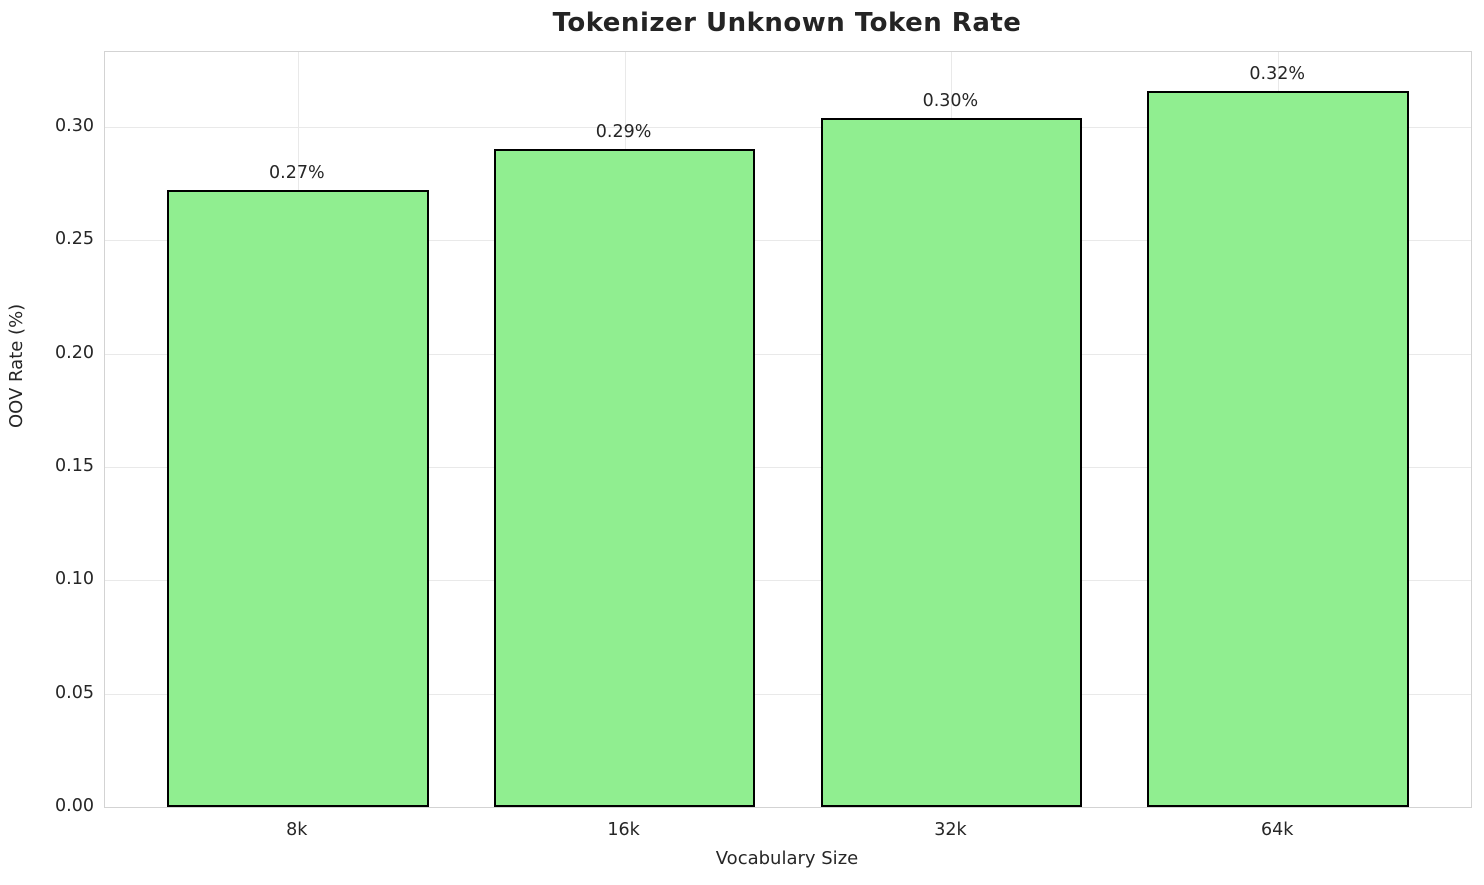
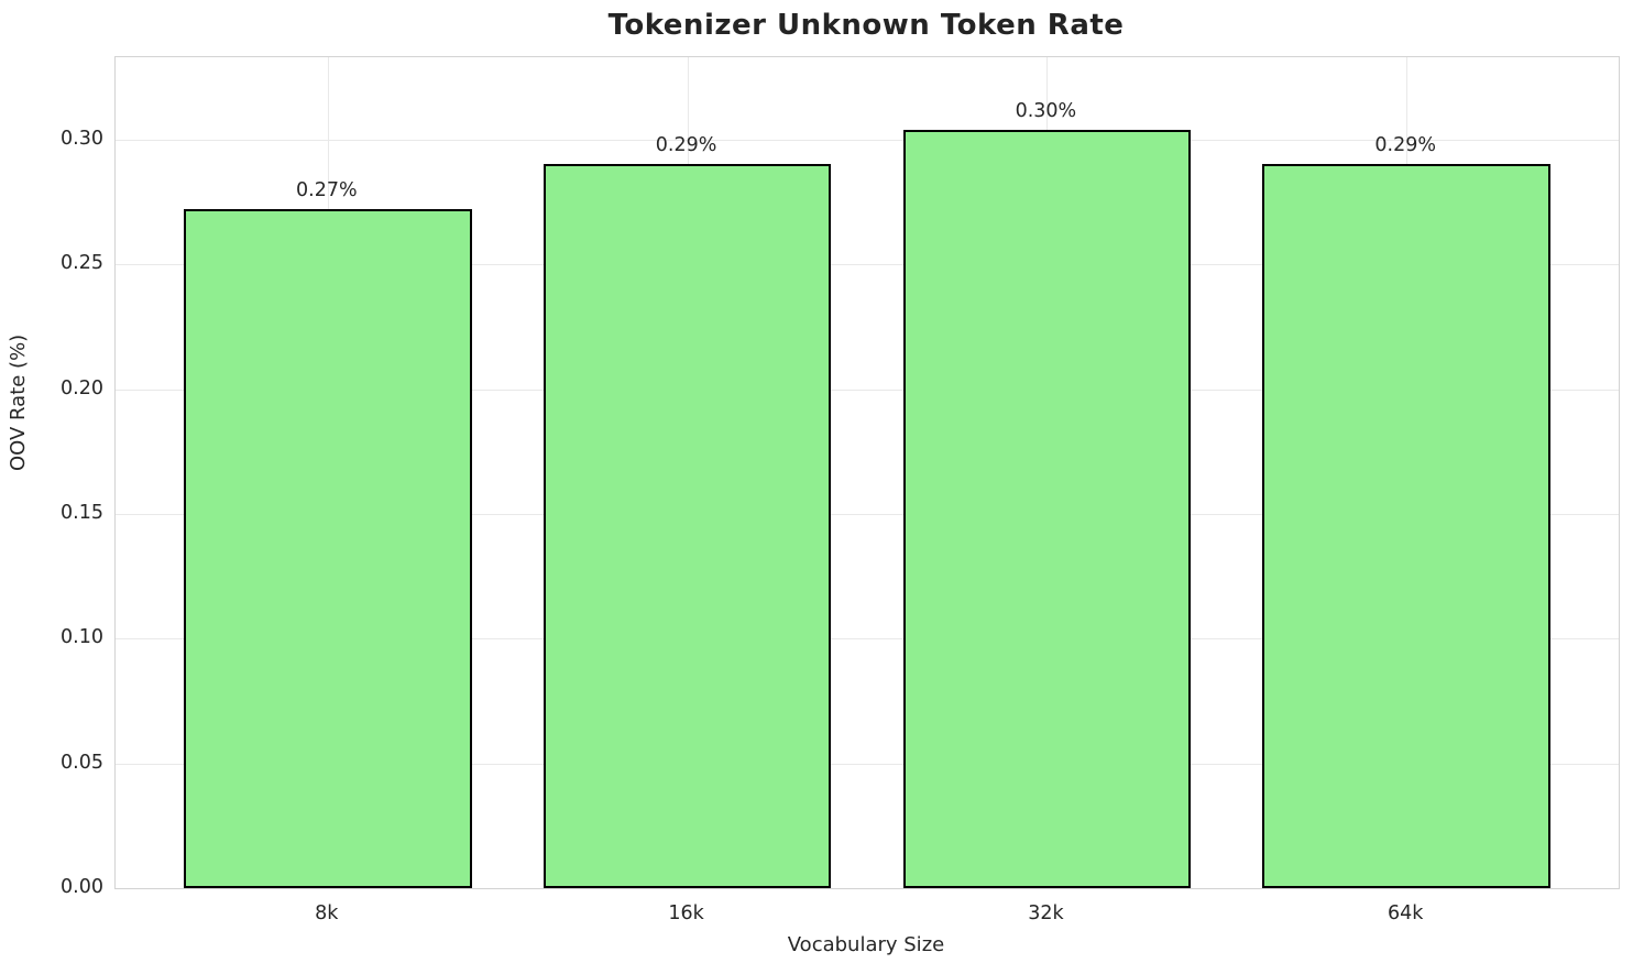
64k: 0.32% -> 0.29%
